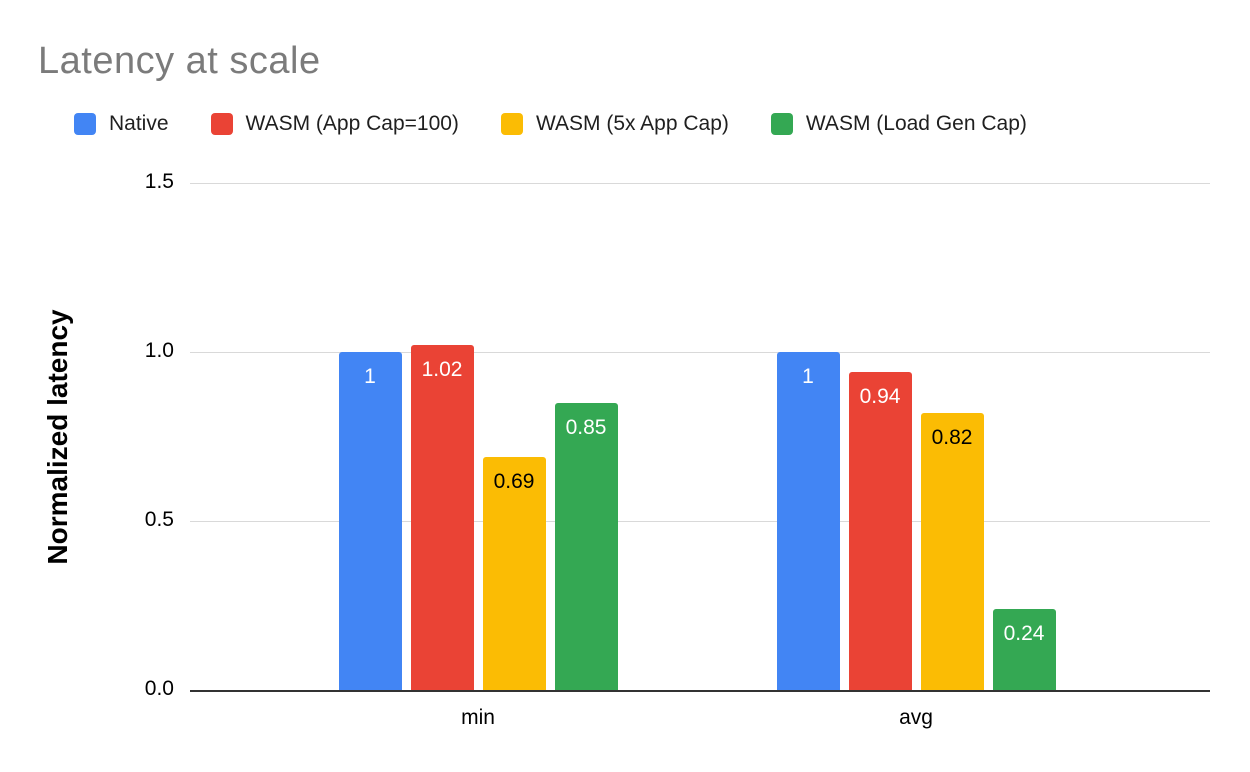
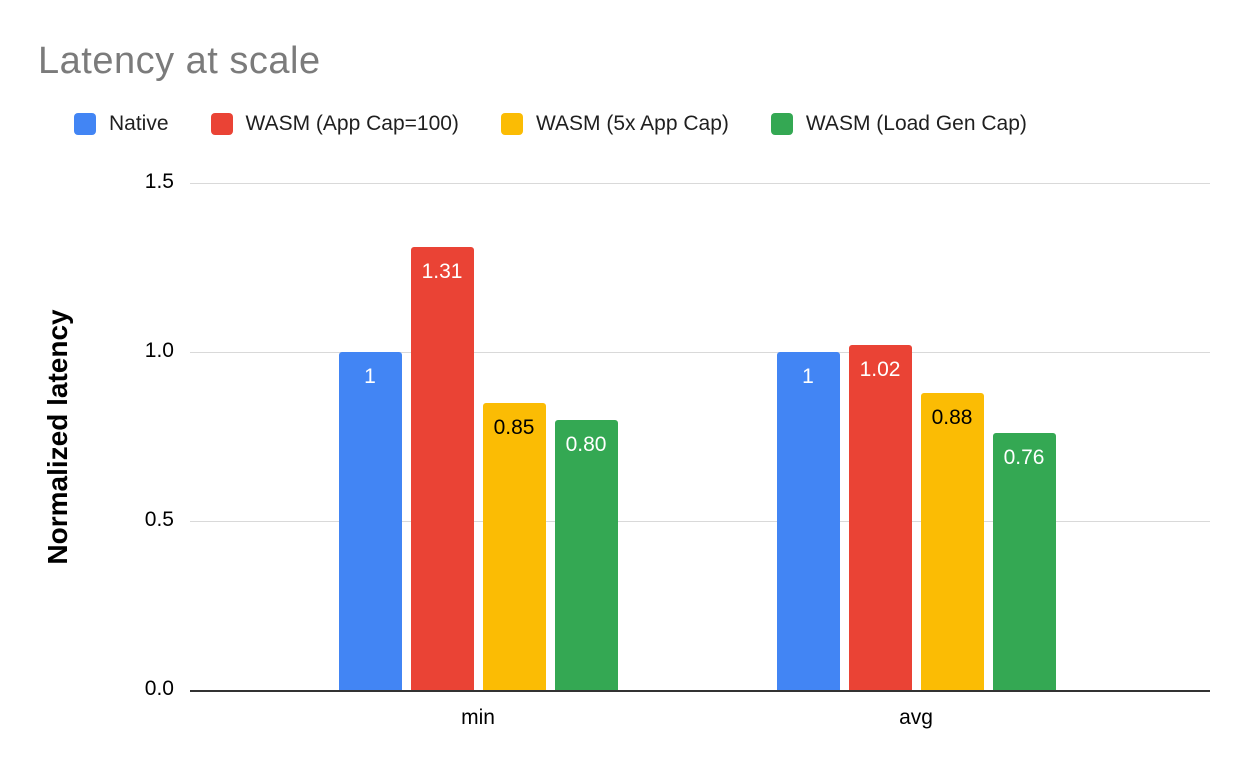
WASM (App Cap=100)/min: 1.02 -> 1.31
WASM (5x App Cap)/min: 0.69 -> 0.85
WASM (Load Gen Cap)/min: 0.85 -> 0.80
WASM (App Cap=100)/avg: 0.94 -> 1.02
WASM (5x App Cap)/avg: 0.82 -> 0.88
WASM (Load Gen Cap)/avg: 0.24 -> 0.76
